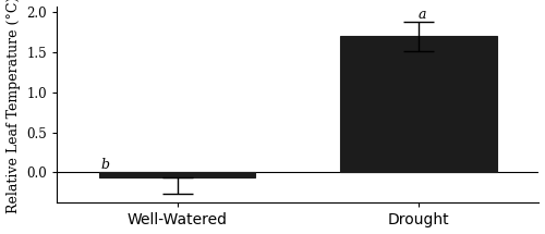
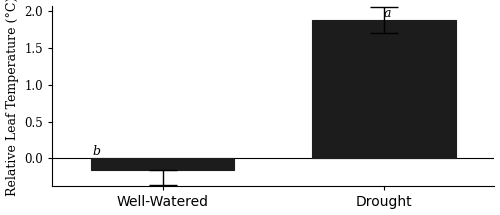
Well-Watered: -0.06 -> -0.16
Drought: 1.70 -> 1.88
